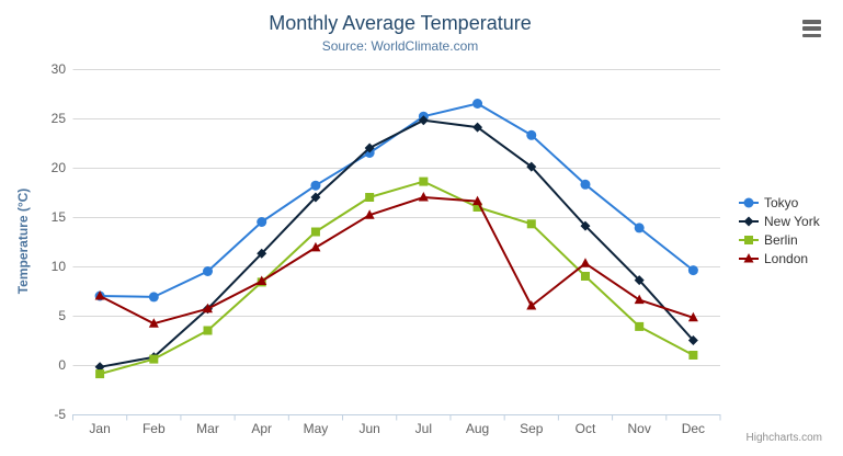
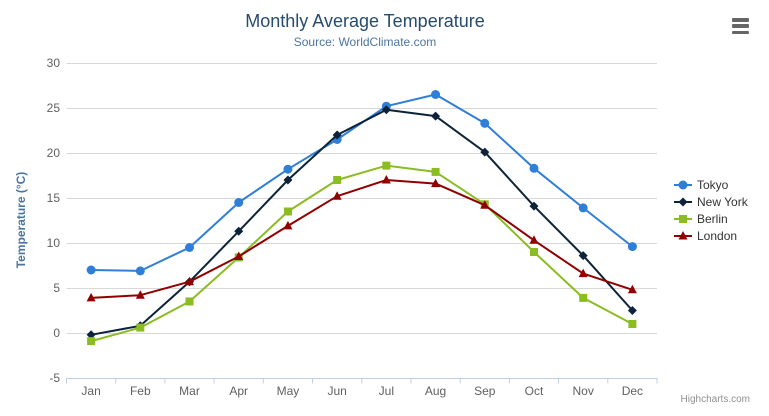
London/Jan: 7 -> 4
Berlin/Aug: 16 -> 18
London/Sep: 6 -> 14
